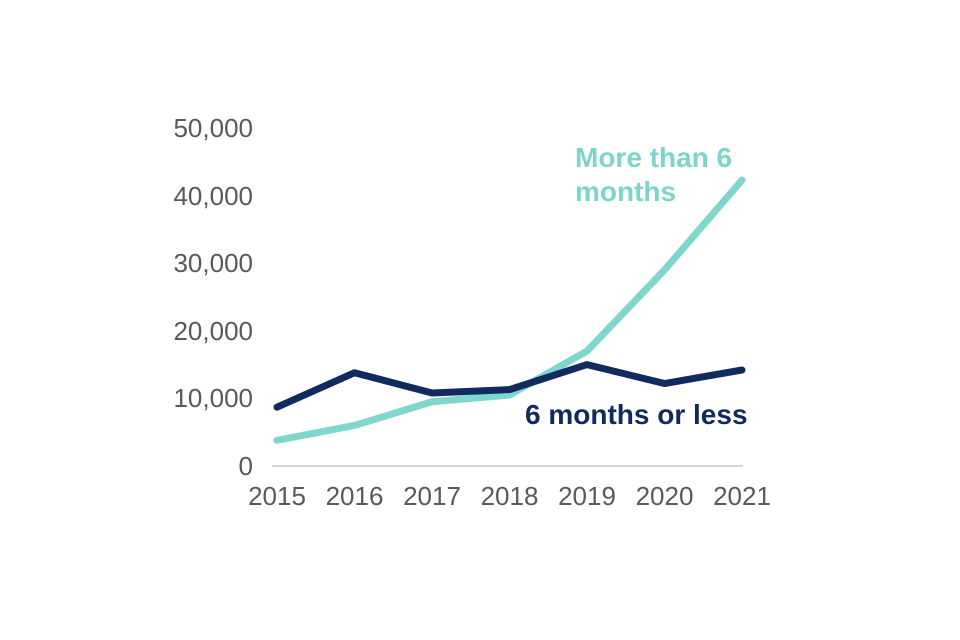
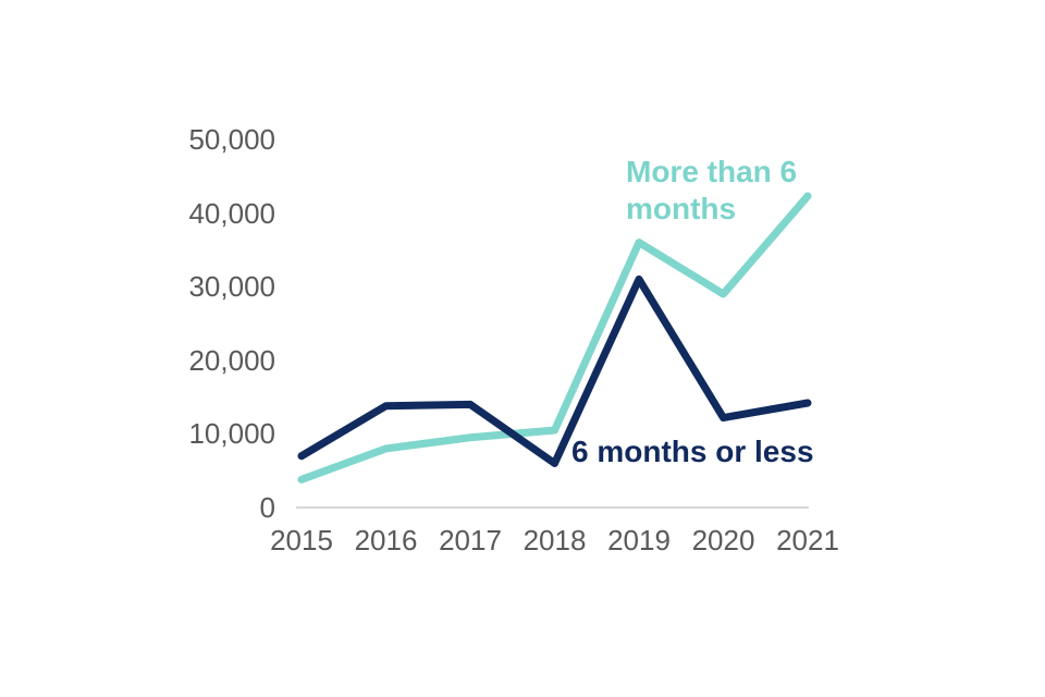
6 months or less/2015: 9000 -> 7000
More than 6 months/2016: 6000 -> 8000
6 months or less/2017: 11000 -> 14000
6 months or less/2018: 11000 -> 6000
More than 6 months/2019: 17000 -> 36000
6 months or less/2019: 15000 -> 31000
